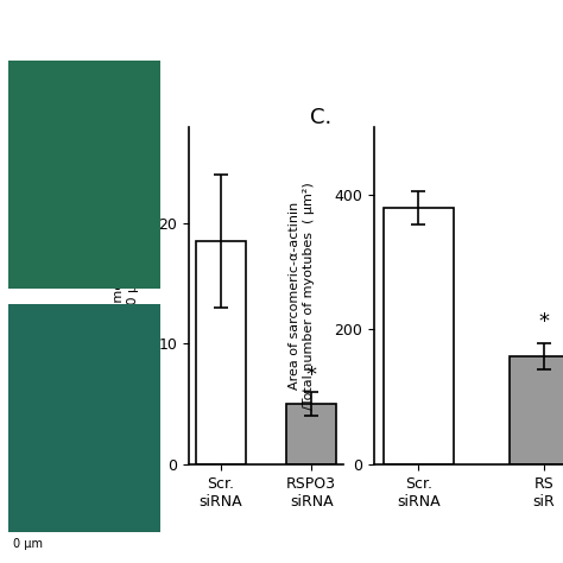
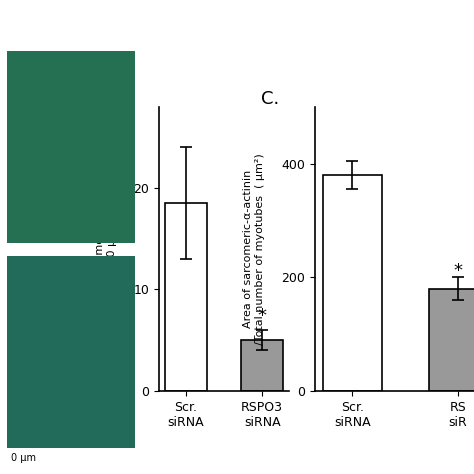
RS siR: 160 -> 180
